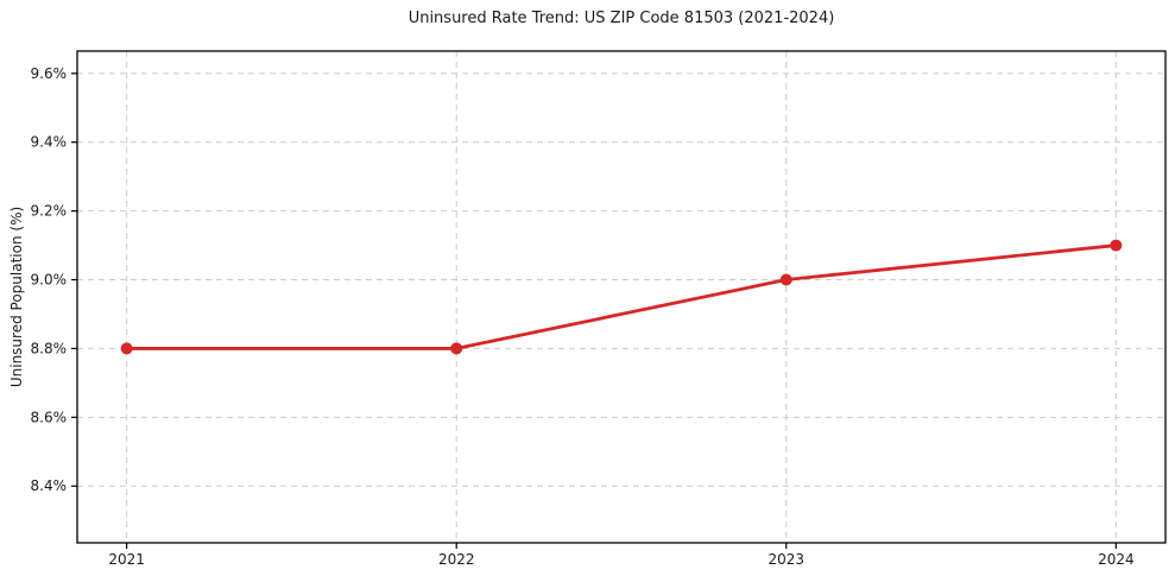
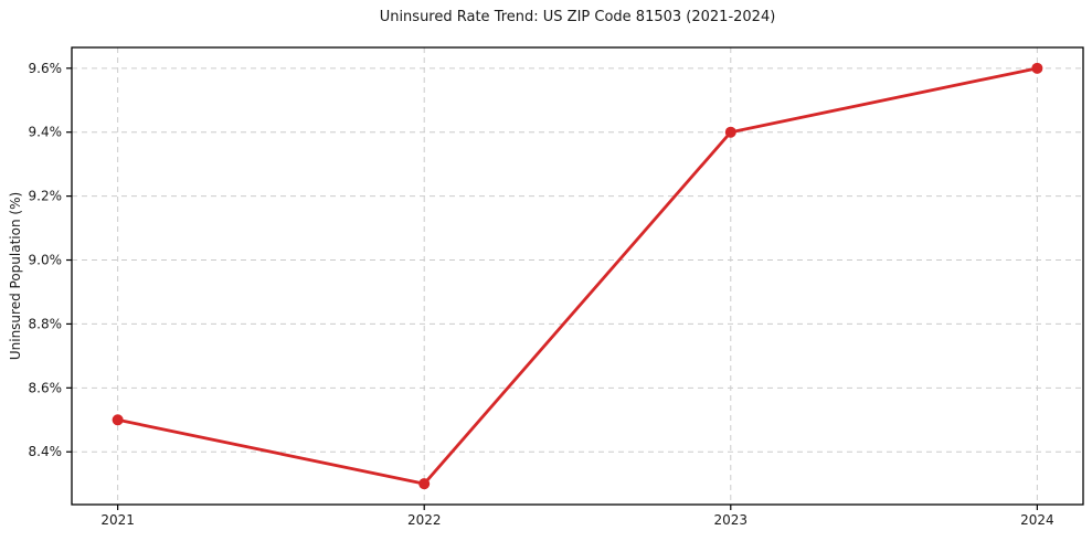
2021: 8.8% -> 8.5%
2022: 8.8% -> 8.3%
2023: 9.0% -> 9.4%
2024: 9.1% -> 9.6%
